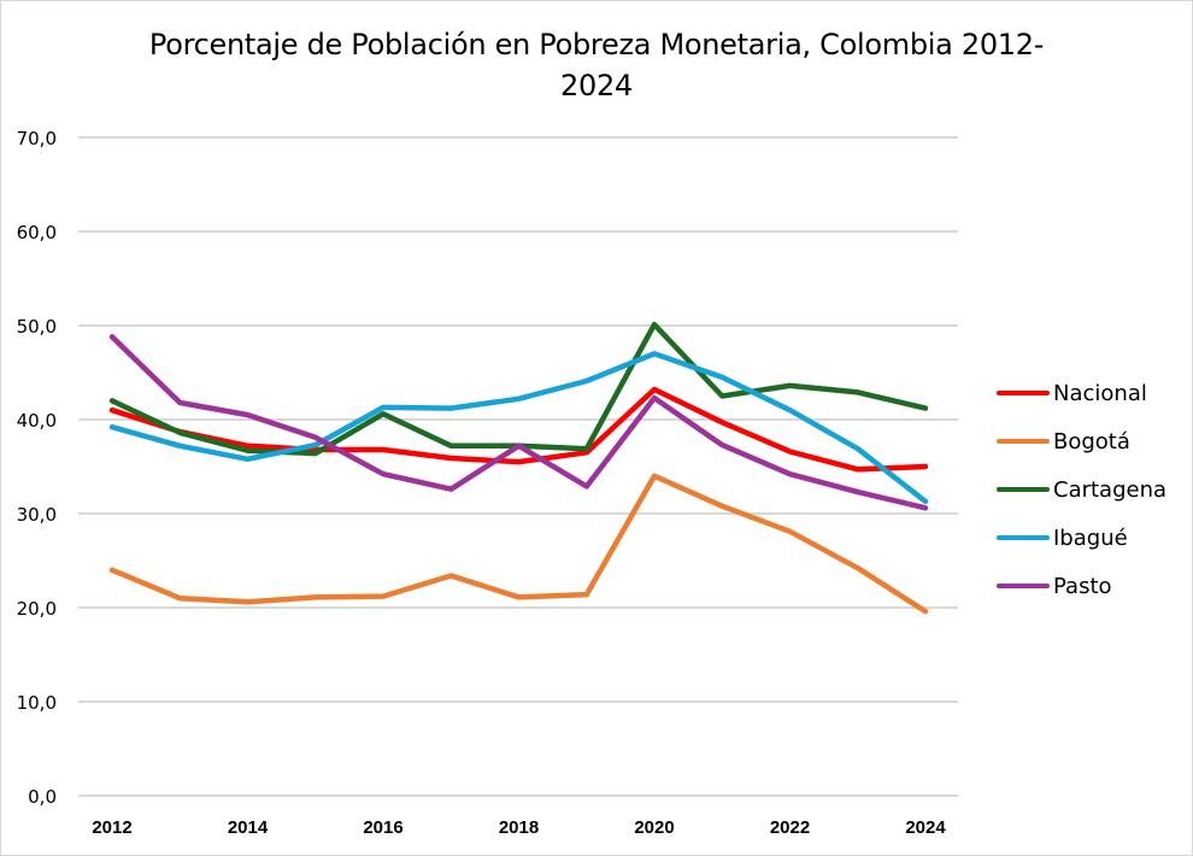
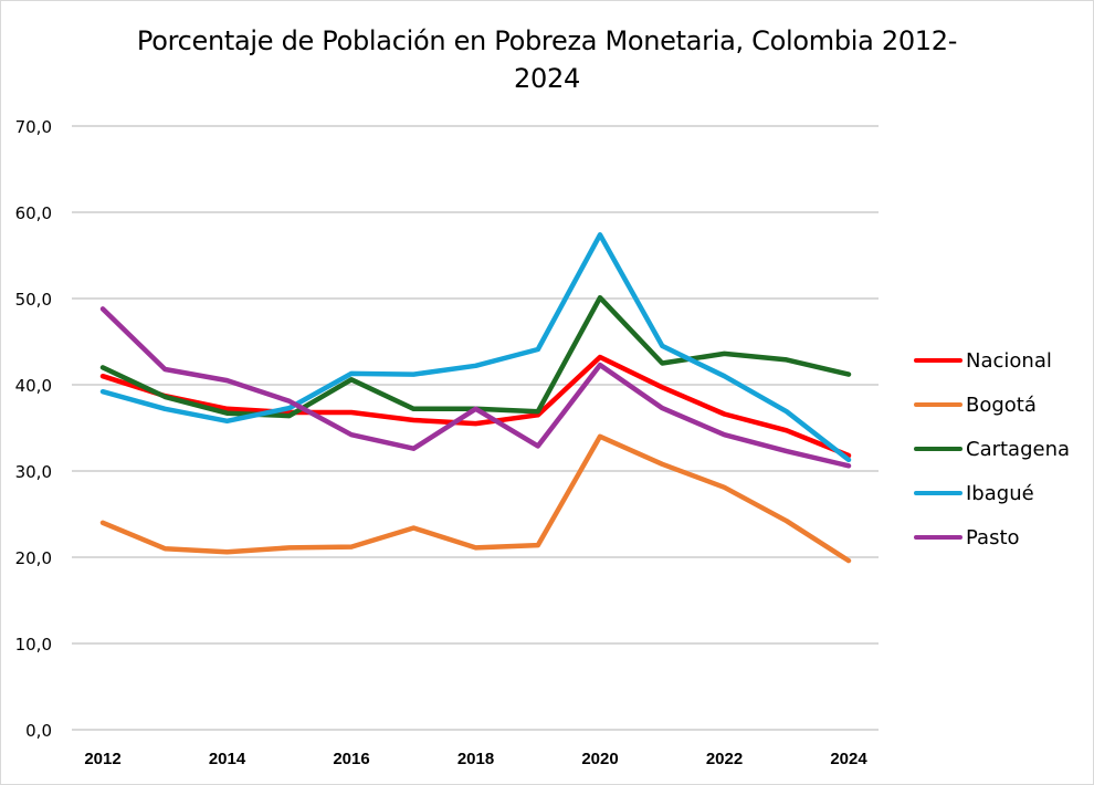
Ibagué/2020: 47 -> 57
Nacional/2024: 35 -> 32
